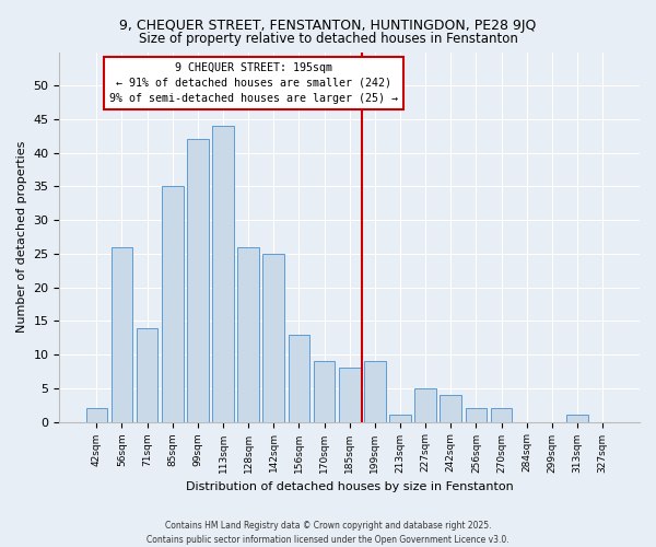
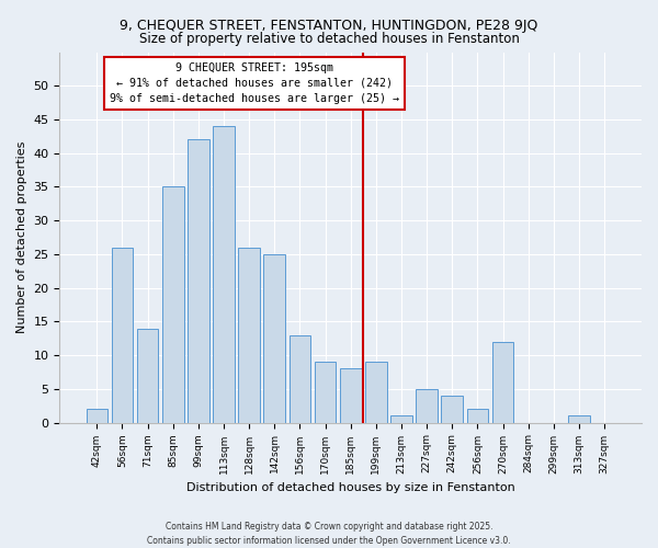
270sqm: 2 -> 12
